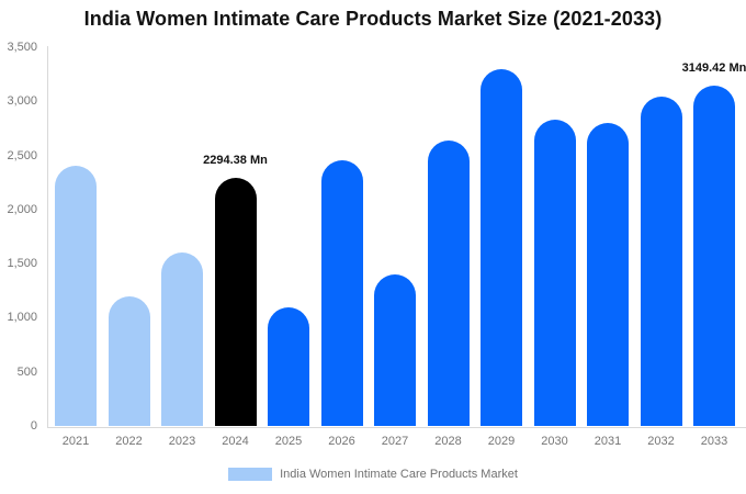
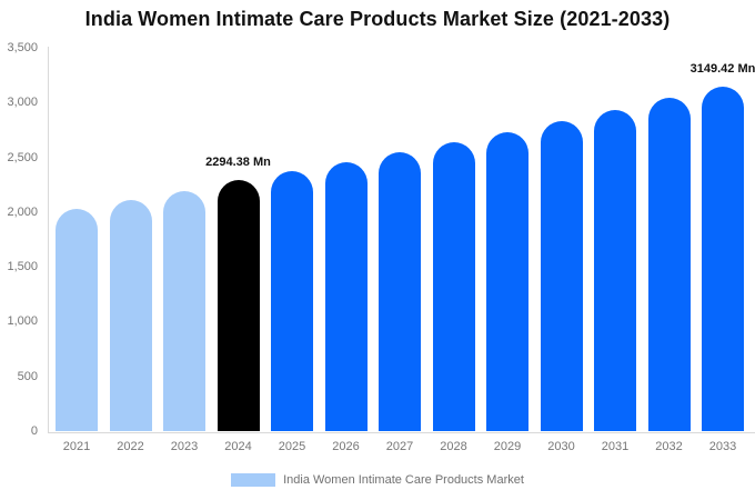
2021: 2400 -> 2000
2022: 1200 -> 2100
2023: 1600 -> 2200
2025: 1100 -> 2400
2027: 1400 -> 2500
2029: 3300 -> 2700
2031: 2800 -> 2900
